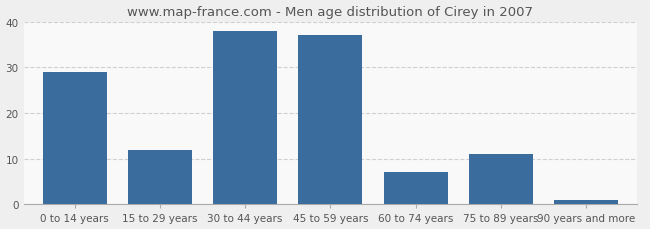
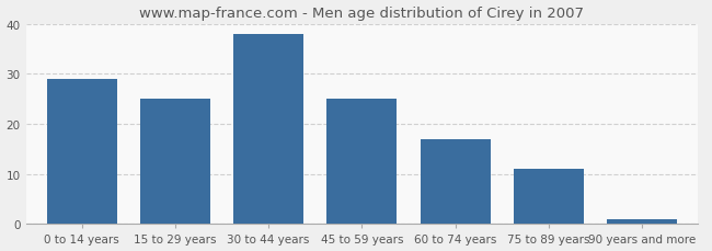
15 to 29 years: 12 -> 25
45 to 59 years: 37 -> 25
60 to 74 years: 7 -> 17
